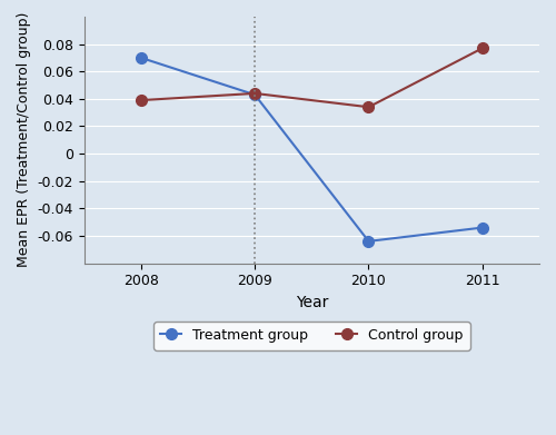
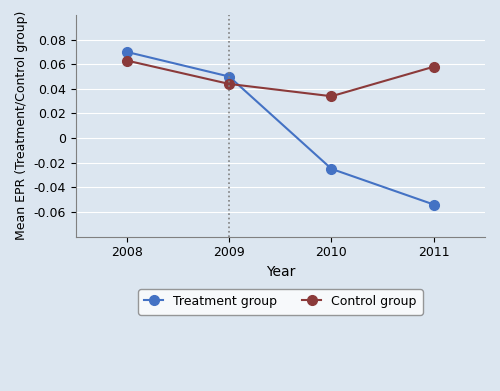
Control group/2008: 0.039 -> 0.063
Treatment group/2009: 0.043 -> 0.050
Treatment group/2010: -0.064 -> -0.025
Control group/2011: 0.077 -> 0.058
